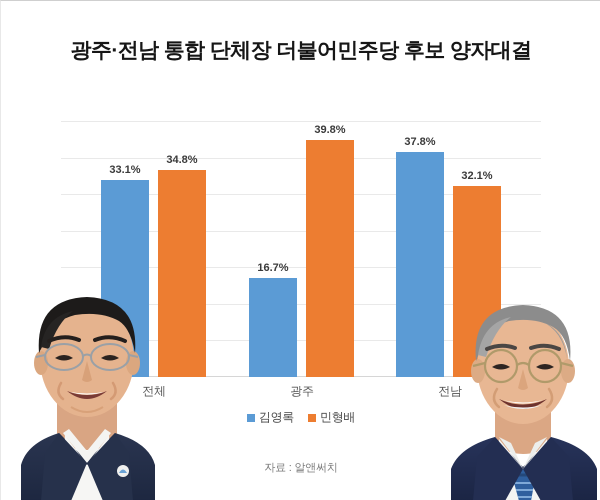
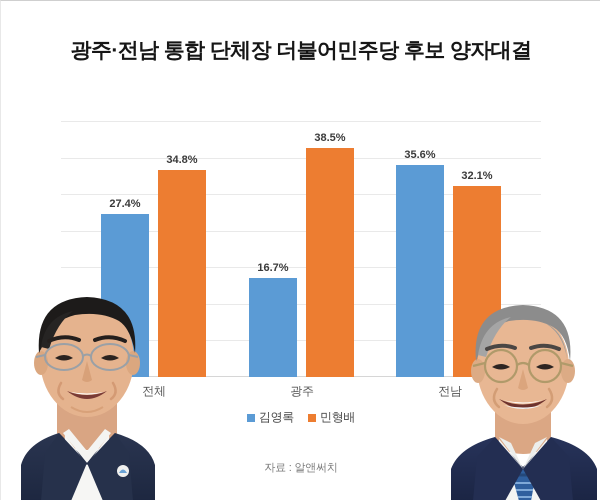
김영록/전체: 33.1% -> 27.4%
민형배/광주: 39.8% -> 38.5%
김영록/전남: 37.8% -> 35.6%
